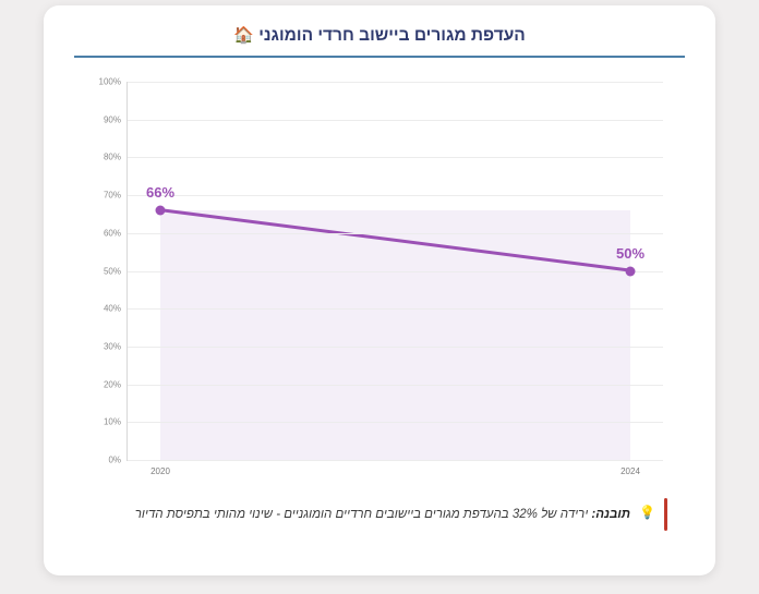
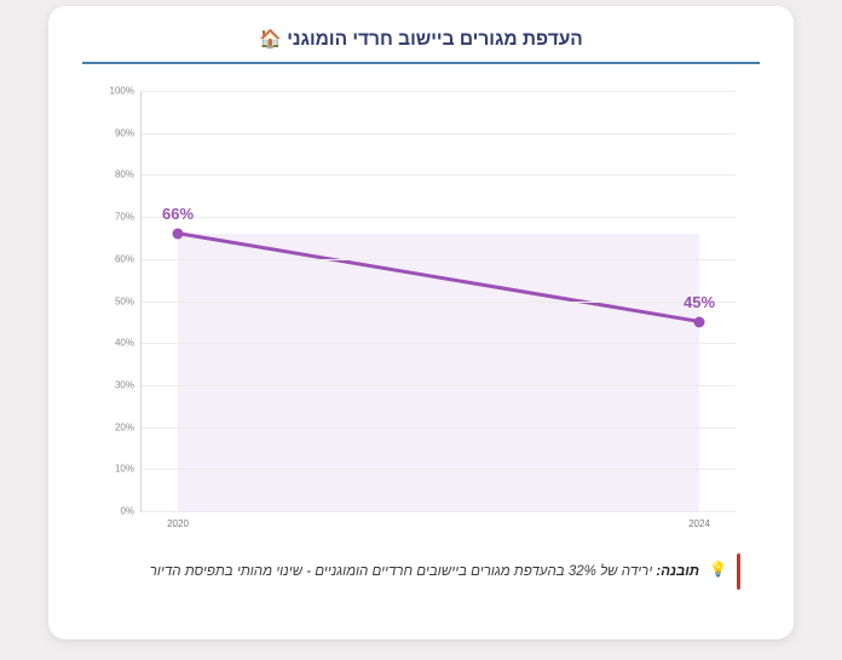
2024: 50% -> 45%
